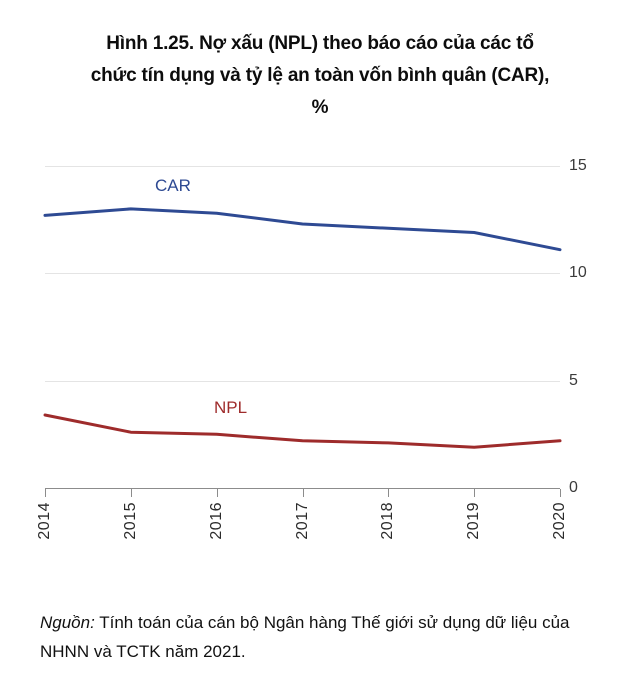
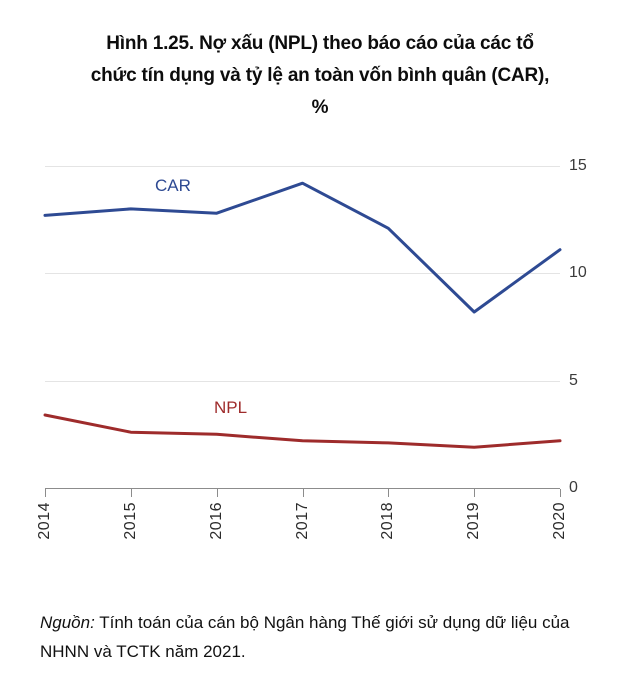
CAR/2017: 12.3 -> 14.2
CAR/2019: 11.9 -> 8.2
